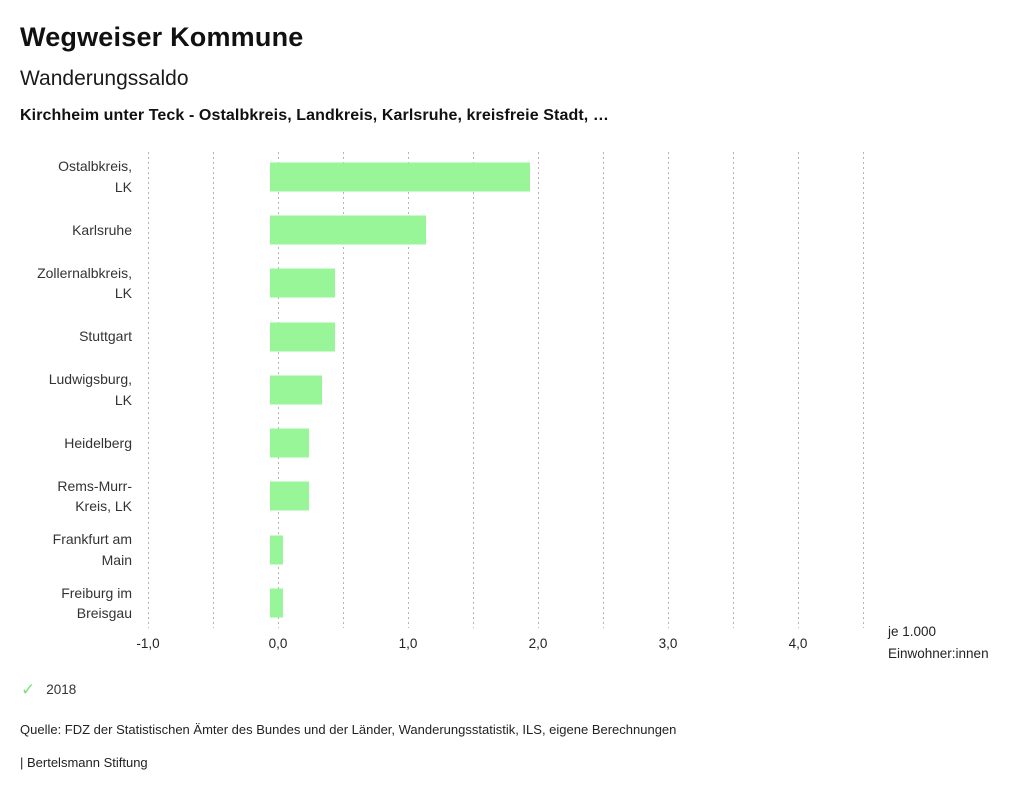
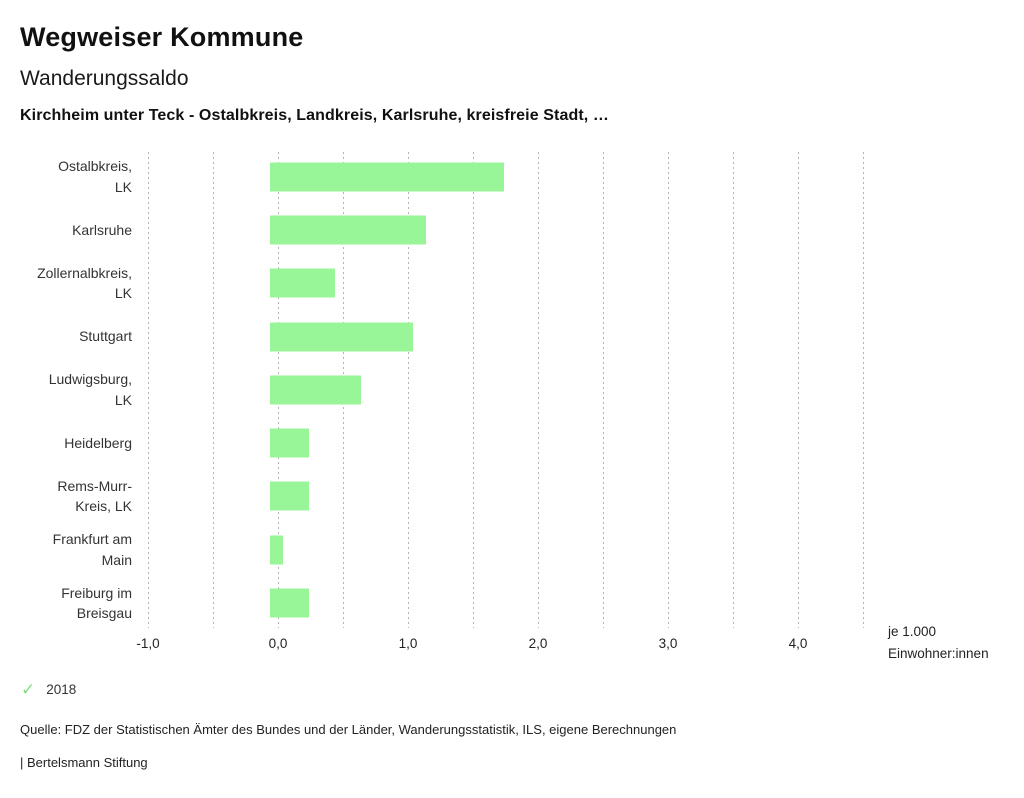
Ostalbkreis, LK: 2,0 -> 1,8
Stuttgart: 0,5 -> 1,1
Ludwigsburg, LK: 0,4 -> 0,7
Freiburg im Breisgau: 0,1 -> 0,3
